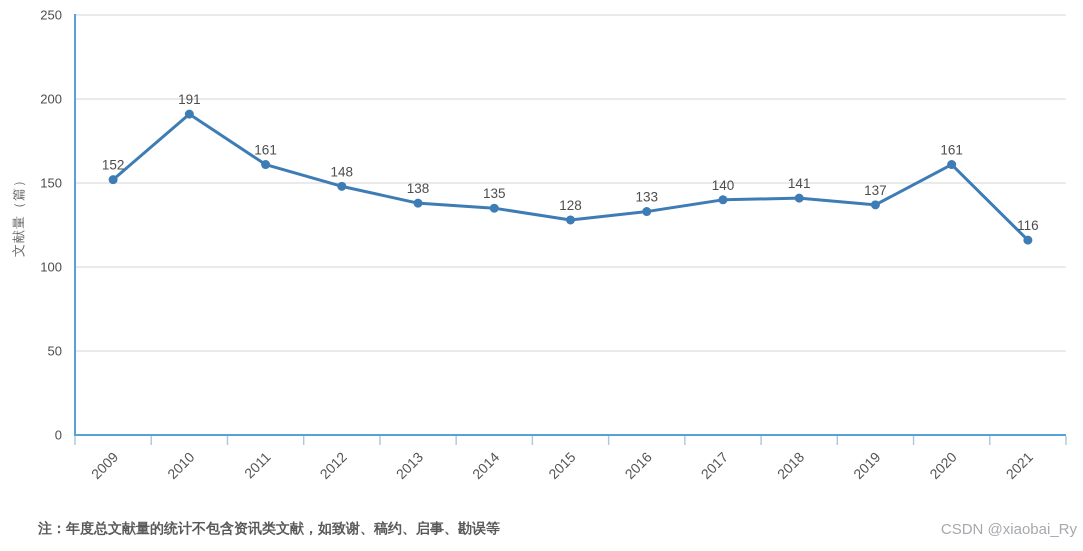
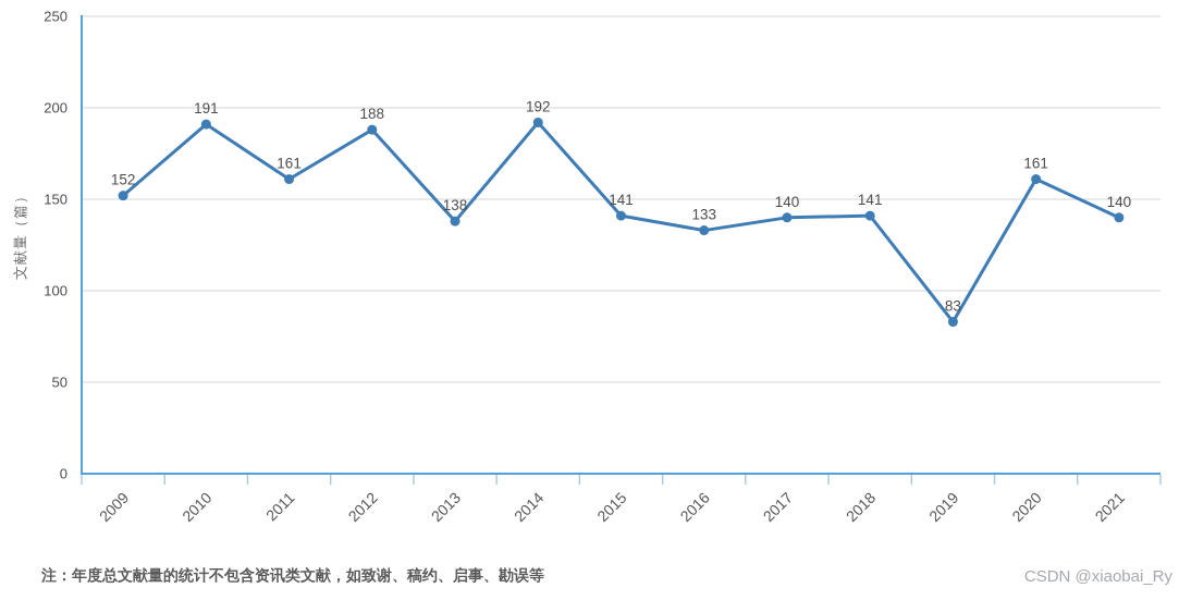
2012: 148 -> 188
2014: 135 -> 192
2015: 128 -> 141
2019: 137 -> 83
2021: 116 -> 140
